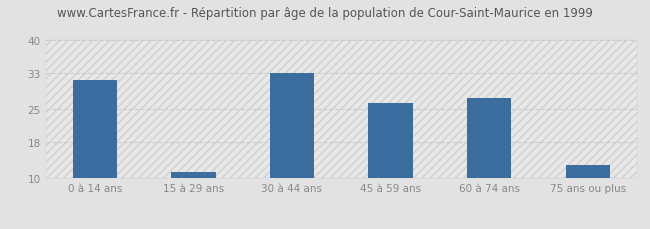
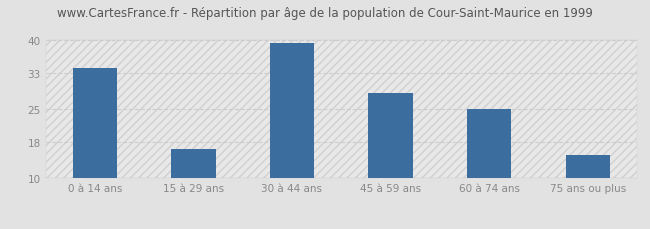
0 à 14 ans: 31.5 -> 34.0
15 à 29 ans: 11.5 -> 16.5
30 à 44 ans: 33.0 -> 39.5
45 à 59 ans: 26.5 -> 28.5
60 à 74 ans: 27.5 -> 25.0
75 ans ou plus: 13.0 -> 15.0
